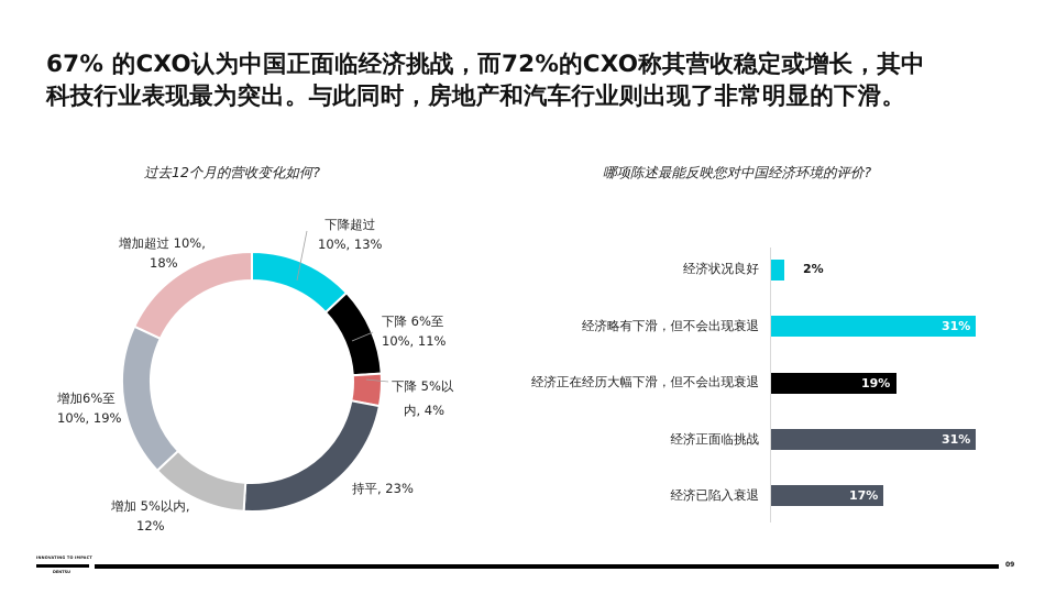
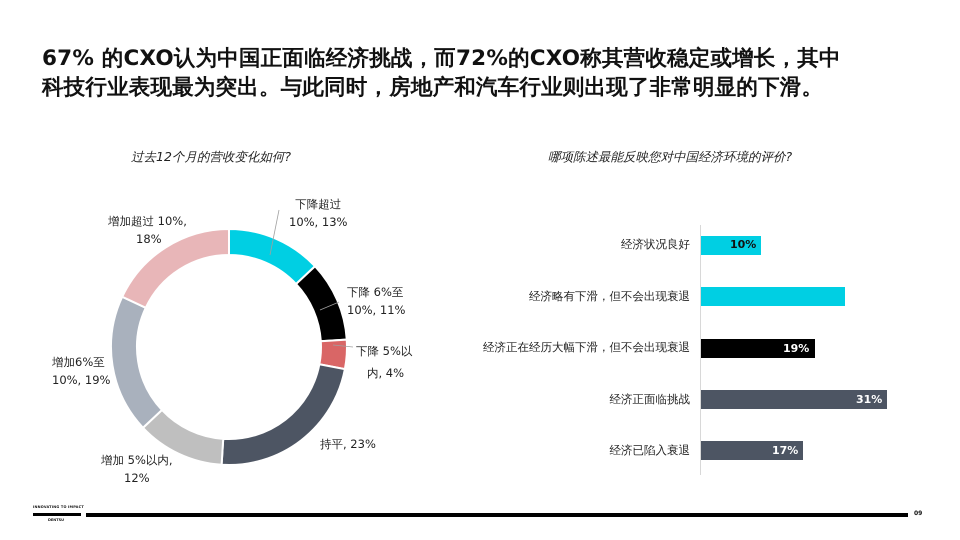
哪项陈述最能反映您对中国经济环境的评价?/经济状况良好: 2% -> 10%
哪项陈述最能反映您对中国经济环境的评价?/经济略有下滑，但不会出现衰退: 31% -> 24%
